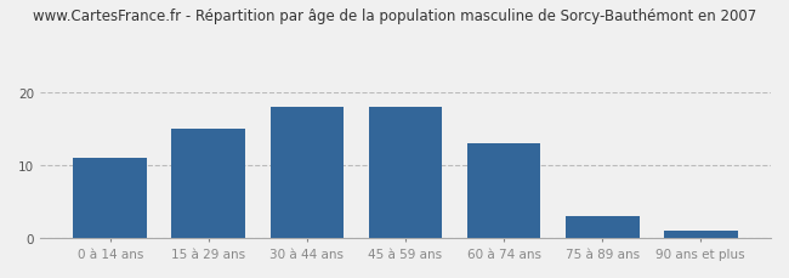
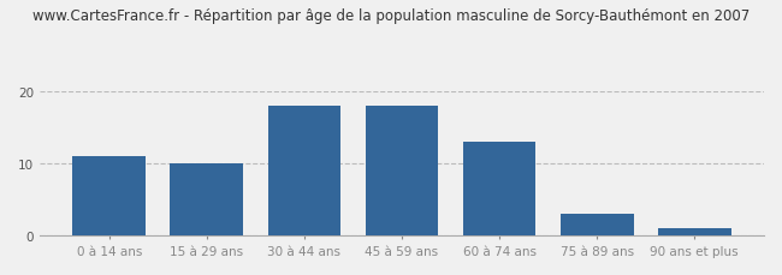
15 à 29 ans: 15 -> 10
